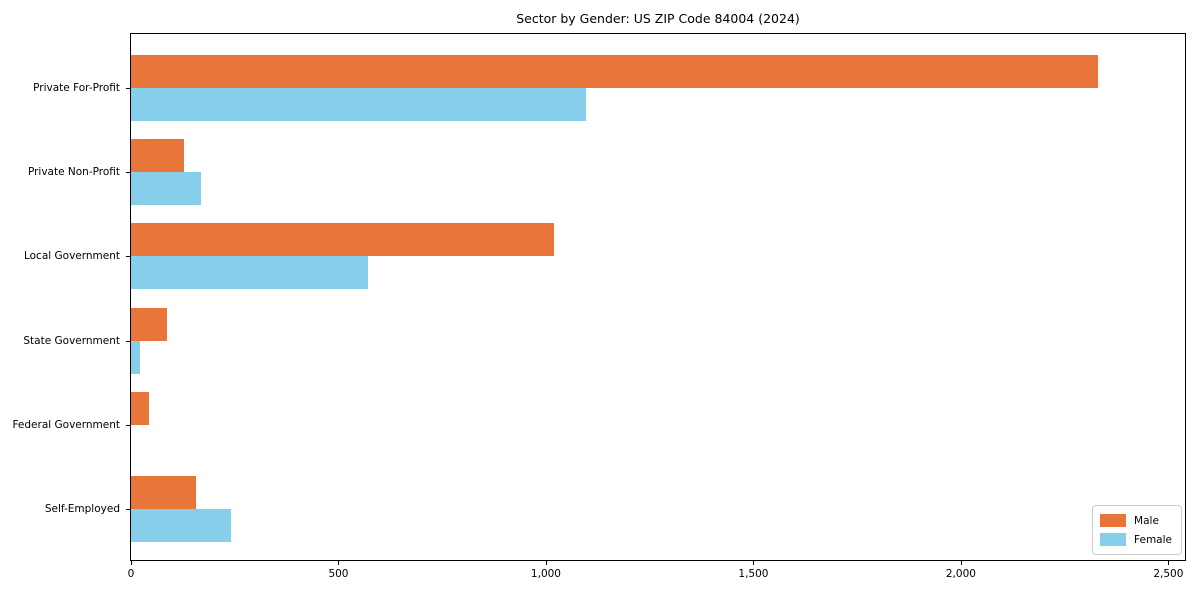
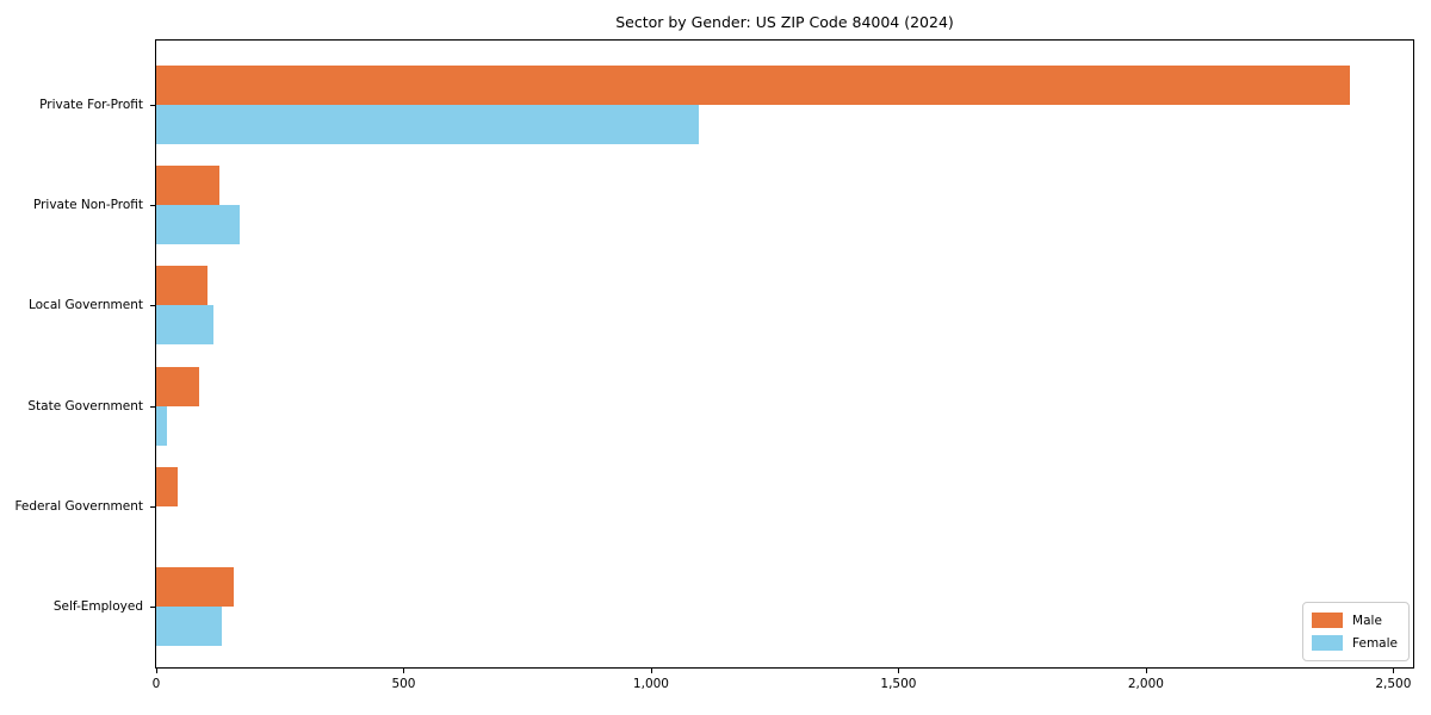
Male/Private For-Profit: 2330 -> 2410
Male/Local Government: 1020 -> 100
Female/Local Government: 570 -> 120
Female/Self-Employed: 240 -> 130
